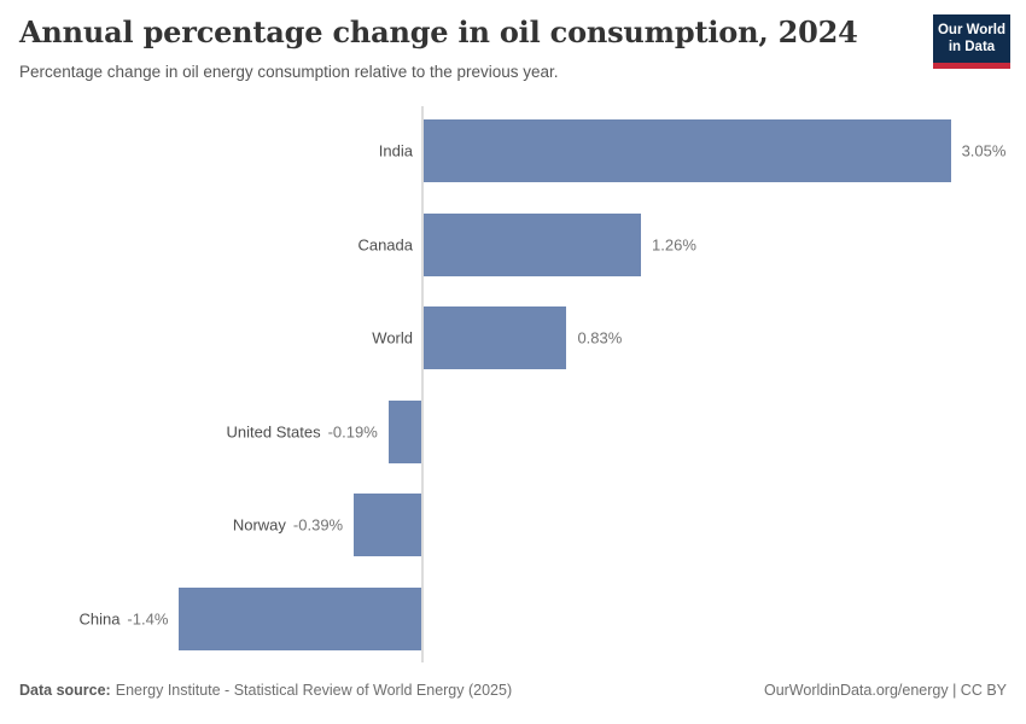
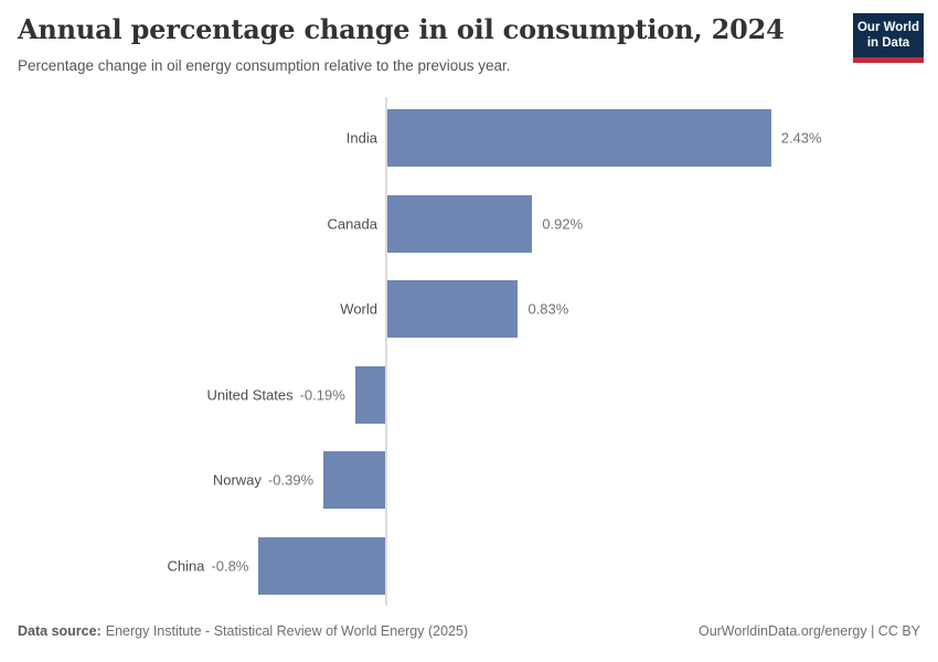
India: 3.05% -> 2.43%
Canada: 1.26% -> 0.92%
China: -1.4% -> -0.8%
